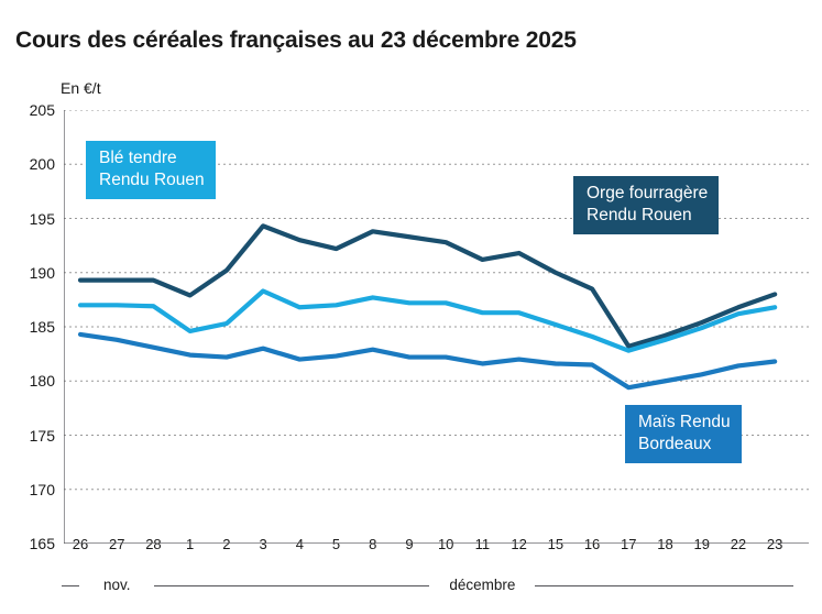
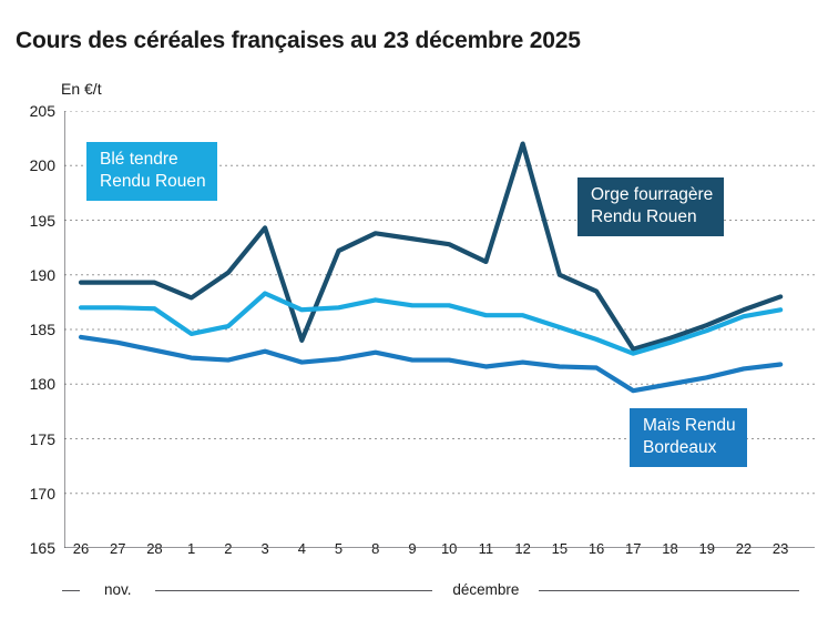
Orge fourragère Rendu Rouen/4: 193 -> 184
Orge fourragère Rendu Rouen/12: 192 -> 202
